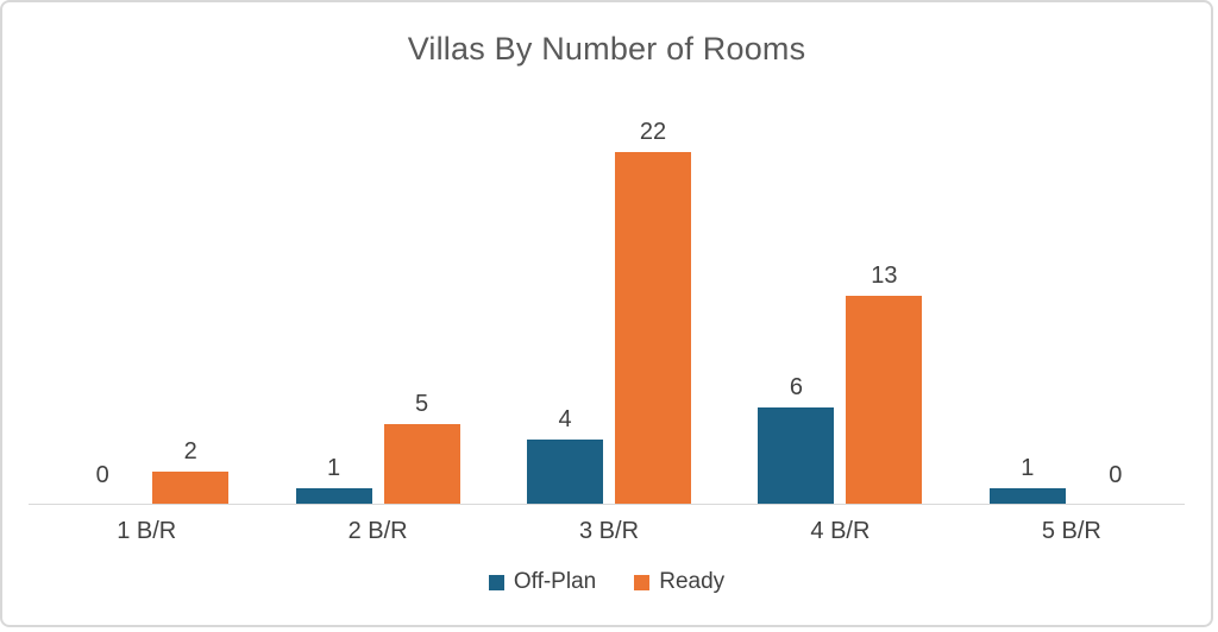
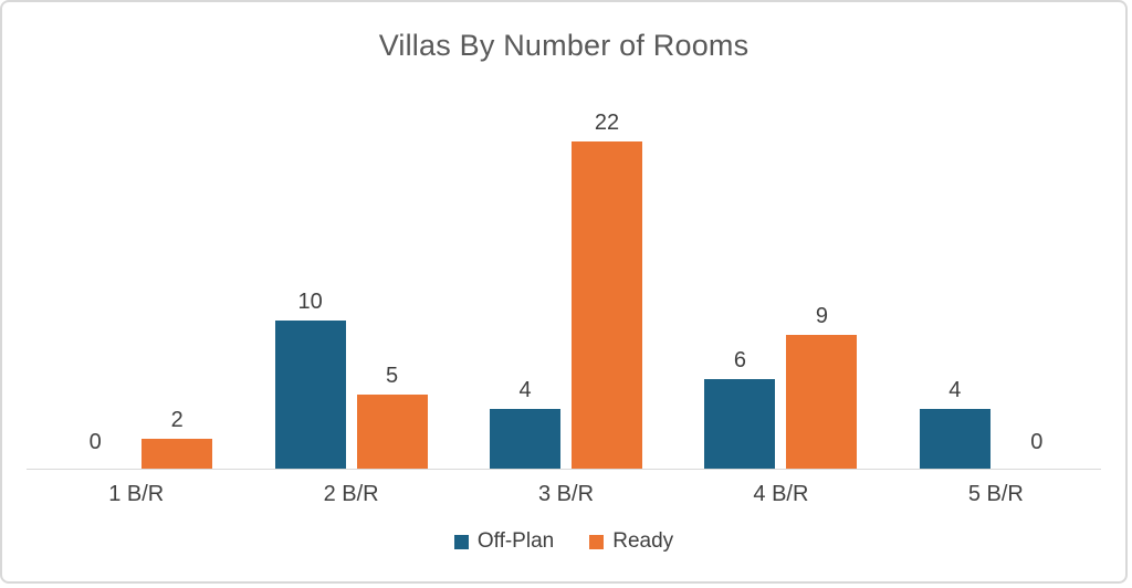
Off-Plan/2 B/R: 1 -> 10
Ready/4 B/R: 13 -> 9
Off-Plan/5 B/R: 1 -> 4
